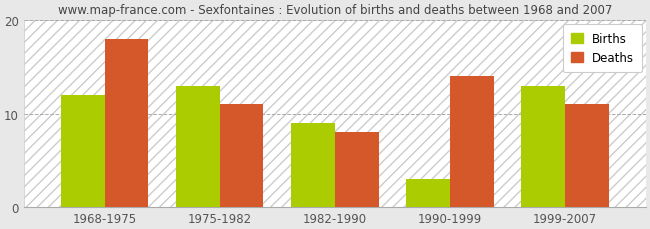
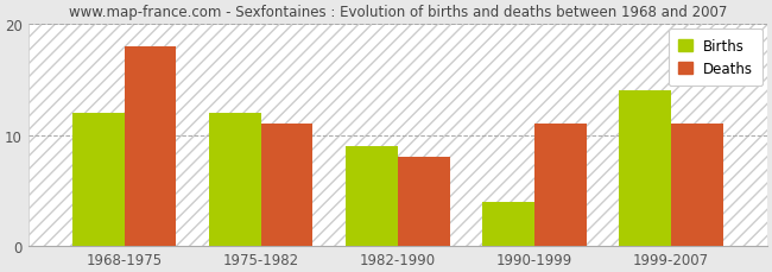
Births/1975-1982: 13 -> 12
Births/1990-1999: 3 -> 4
Deaths/1990-1999: 14 -> 11
Births/1999-2007: 13 -> 14
